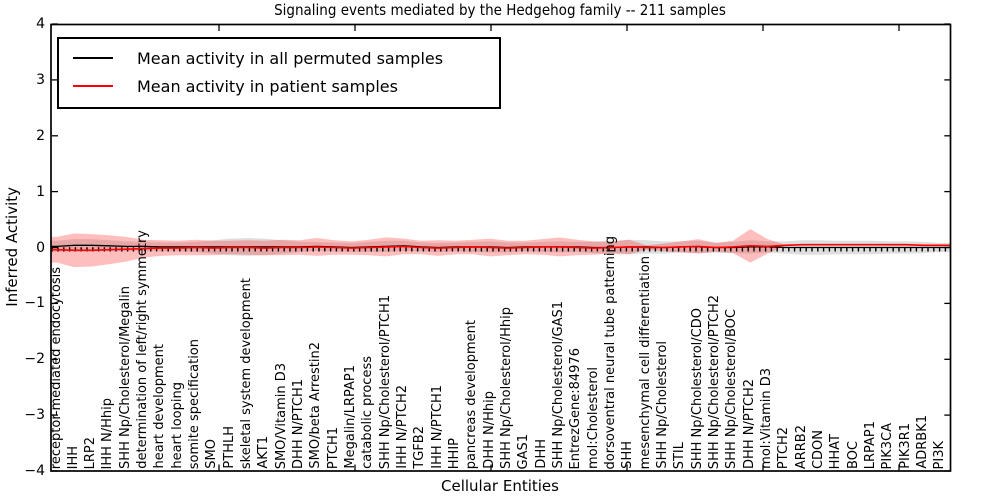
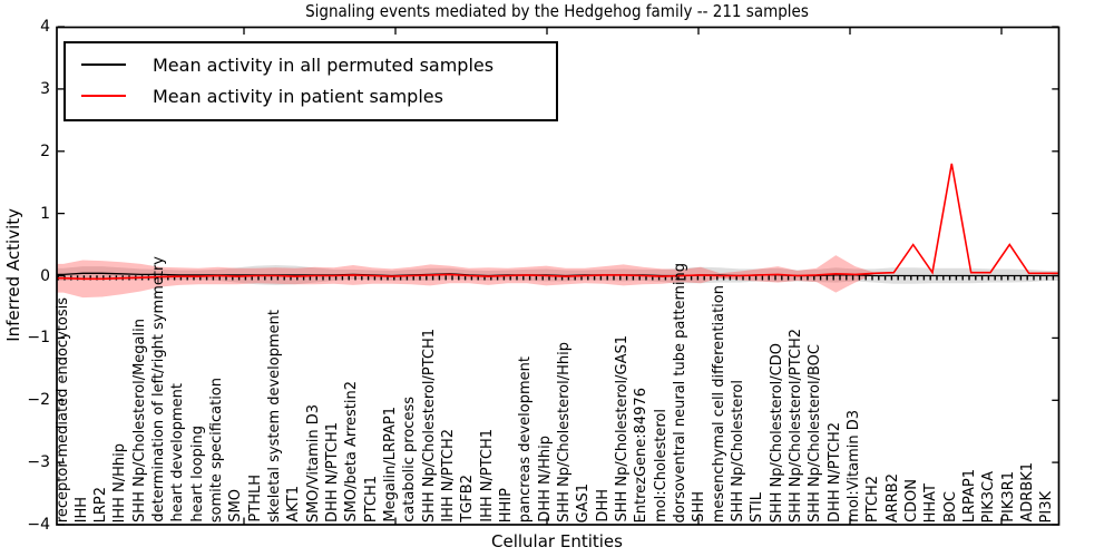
Mean activity in patient samples/CDON: 0.1 -> 0.5
Mean activity in patient samples/BOC: 0.1 -> 1.8
Mean activity in patient samples/PIK3R1: 0.1 -> 0.5
